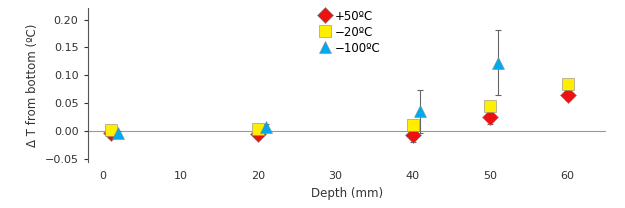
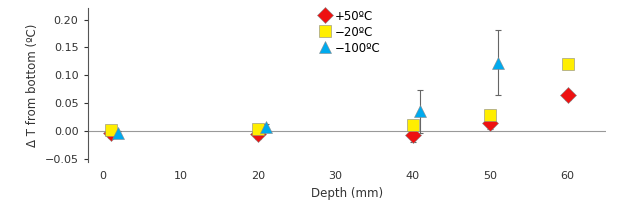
+50ºC/50: 0.026 -> 0.016
−20ºC/50: 0.046 -> 0.030
−20ºC/60: 0.084 -> 0.120
